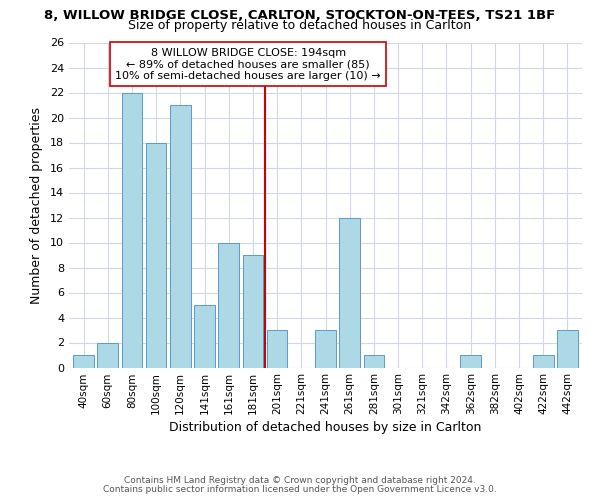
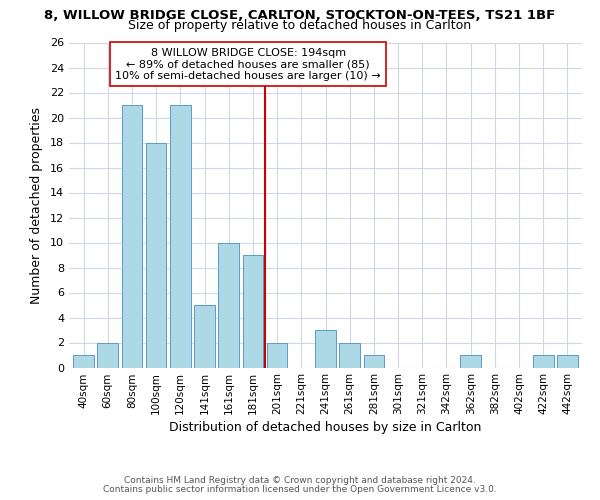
80sqm: 22 -> 21
201sqm: 3 -> 2
261sqm: 12 -> 2
442sqm: 3 -> 1
